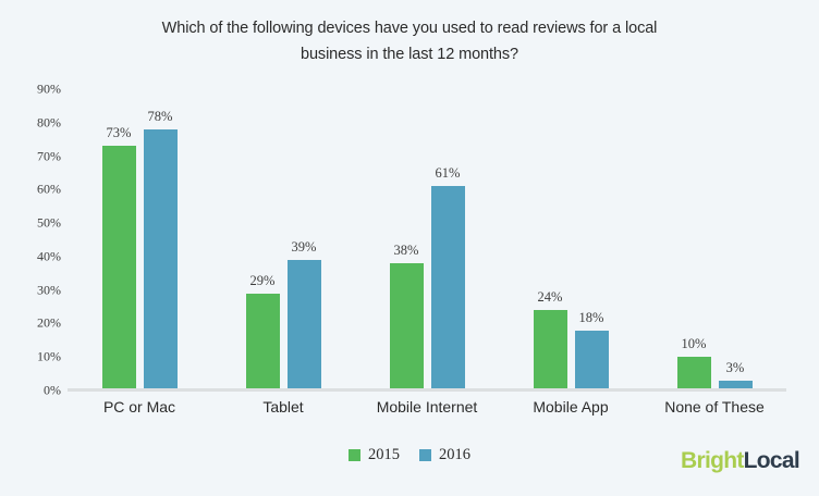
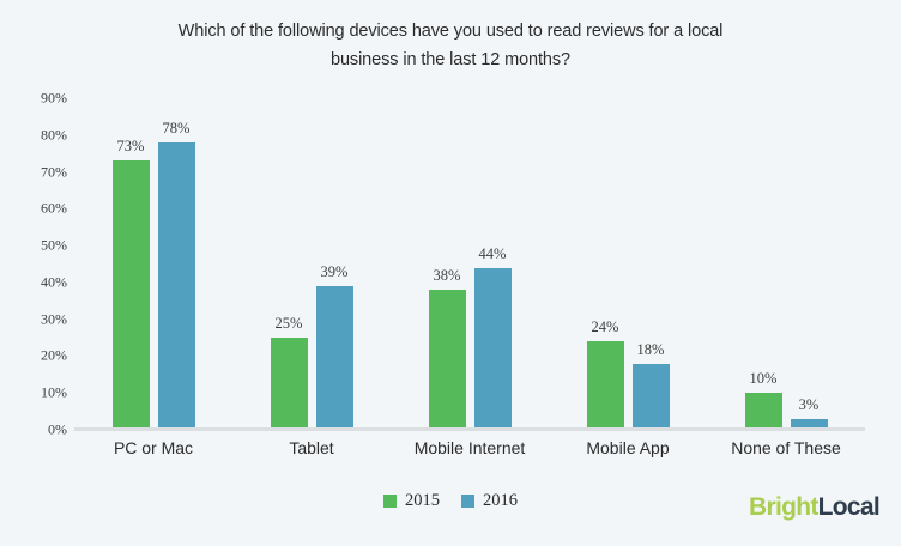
2015/Tablet: 29% -> 25%
2016/Mobile Internet: 61% -> 44%
